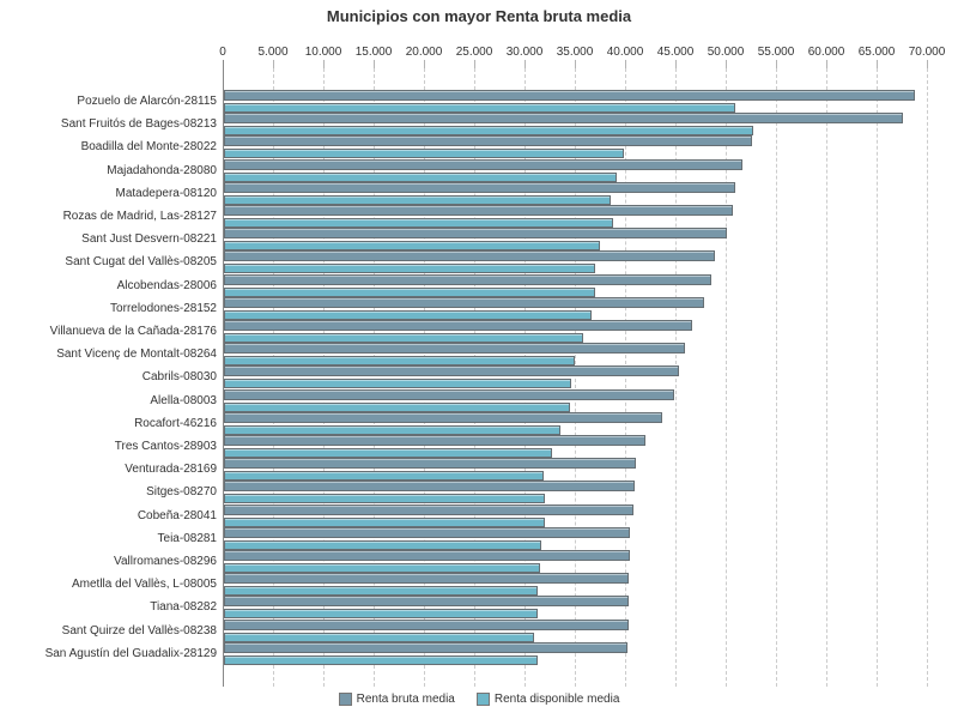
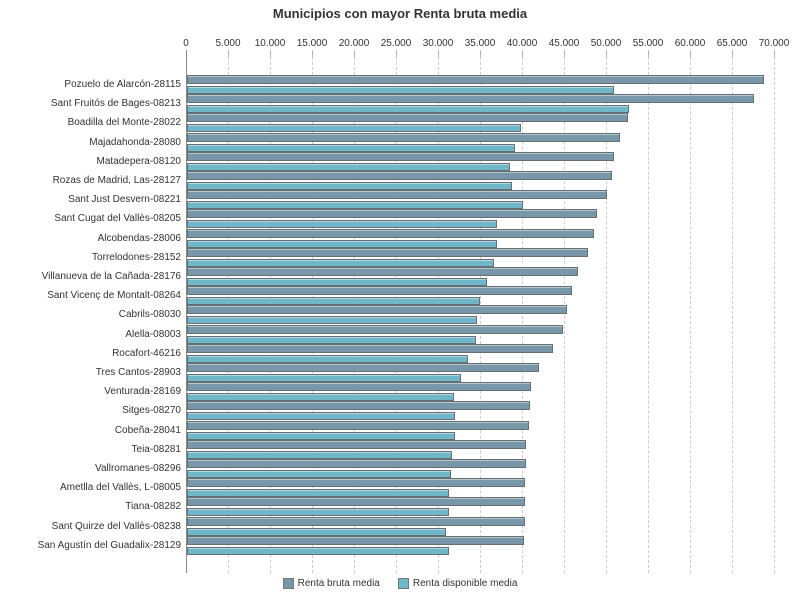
Renta disponible media/Sant Just Desvern-08221: 37000 -> 40000
